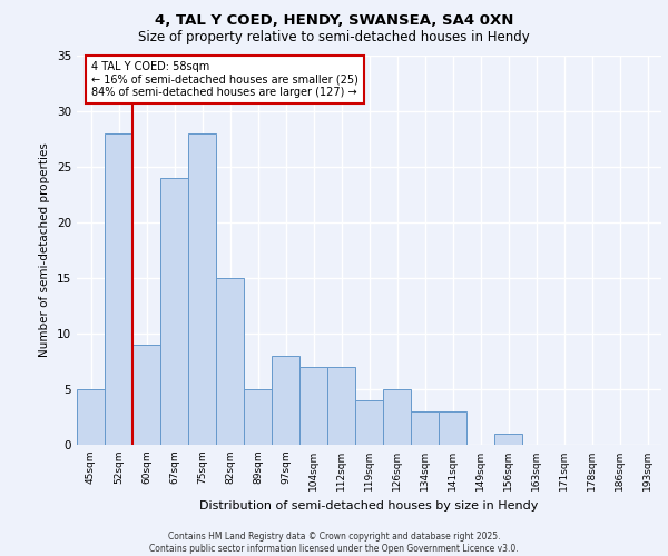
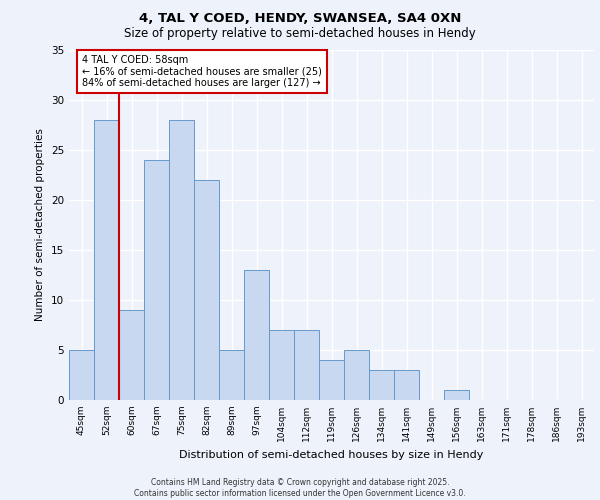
82sqm: 15 -> 22
97sqm: 8 -> 13
